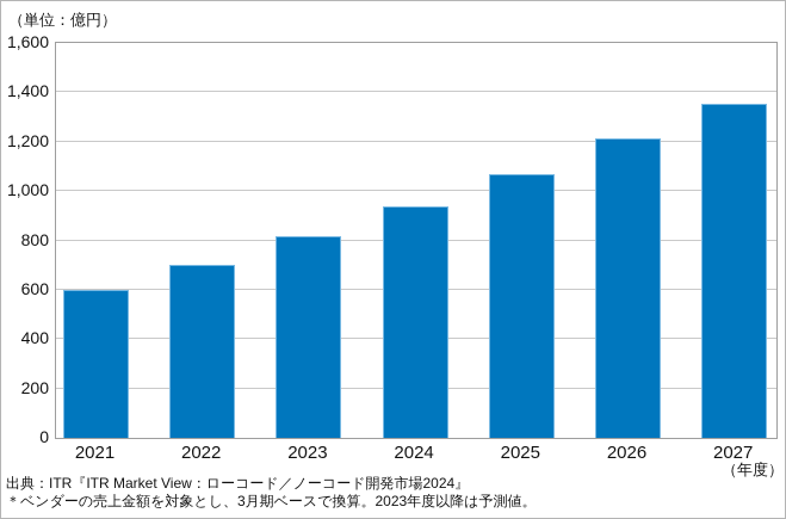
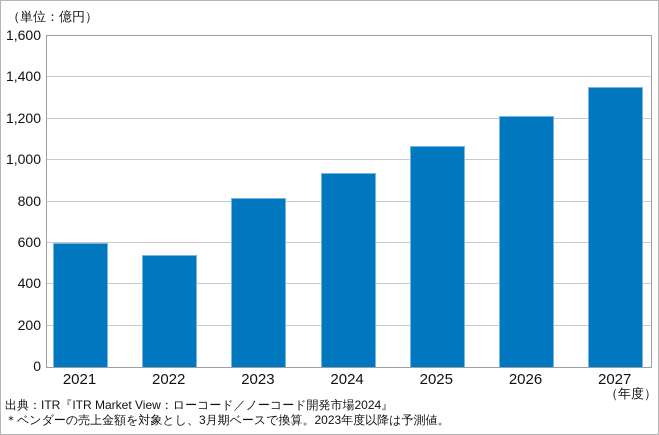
2022: 700 -> 540
